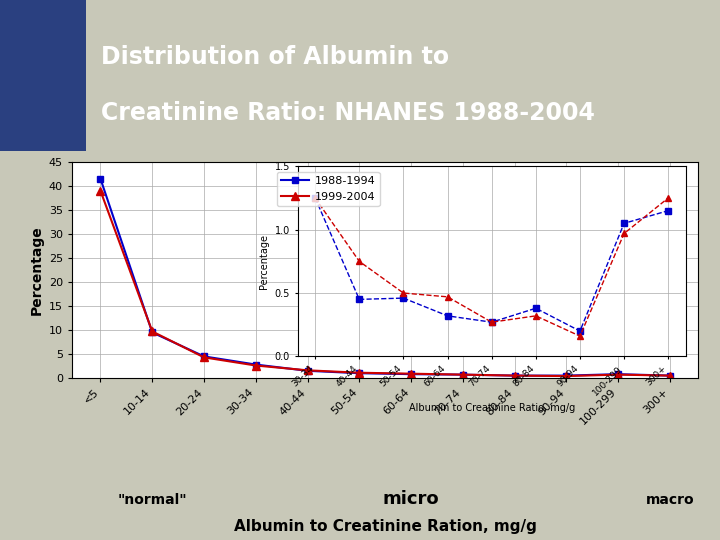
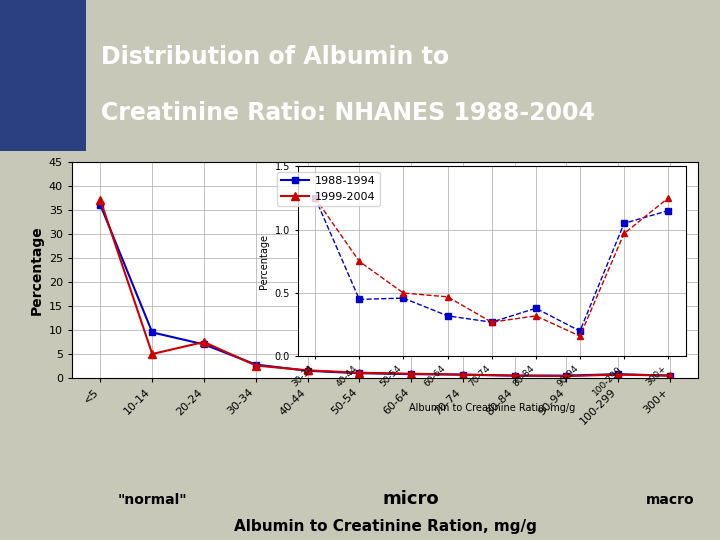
1988-1994/<5: 41.5 -> 36.0
1999-2004/<5: 39.0 -> 37.0
1999-2004/10-14: 9.7 -> 5.0
1988-1994/20-24: 4.5 -> 7.0
1999-2004/20-24: 4.3 -> 7.5
